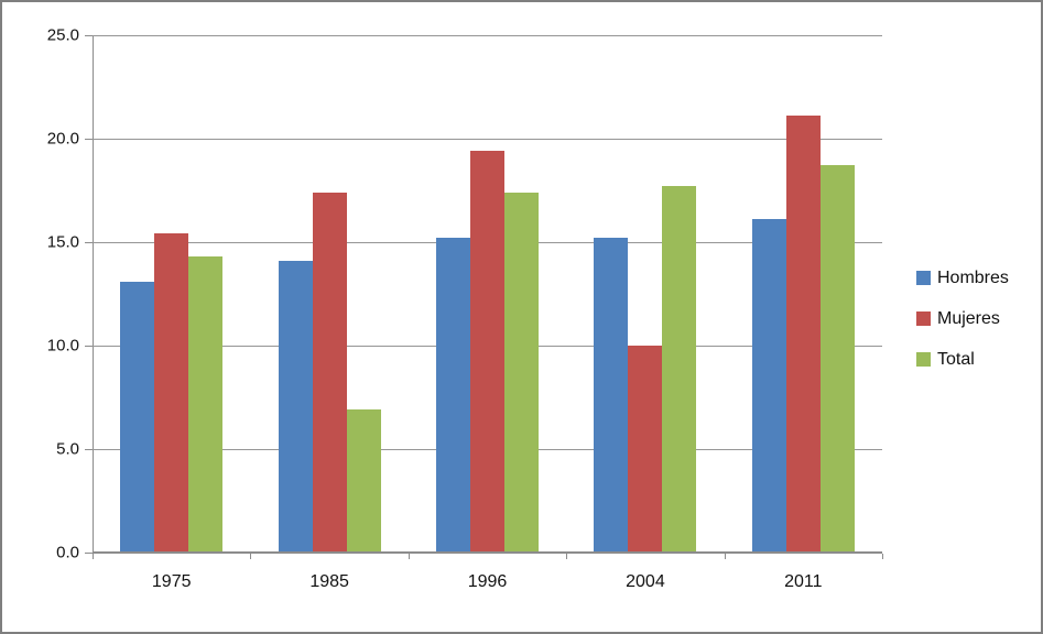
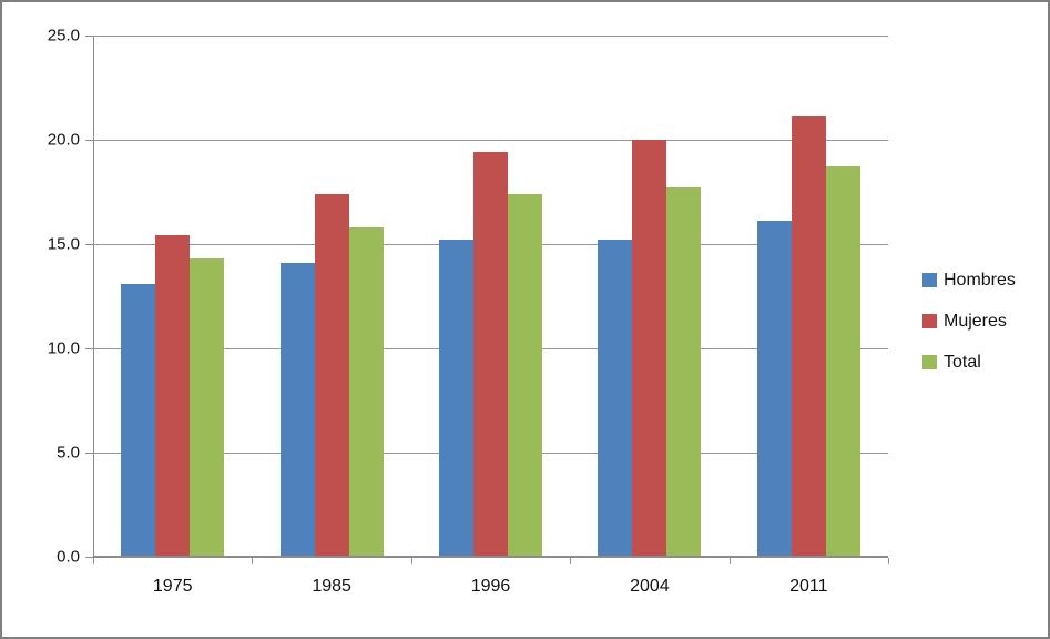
Total/1985: 6.9 -> 15.8
Mujeres/2004: 10.0 -> 20.0
